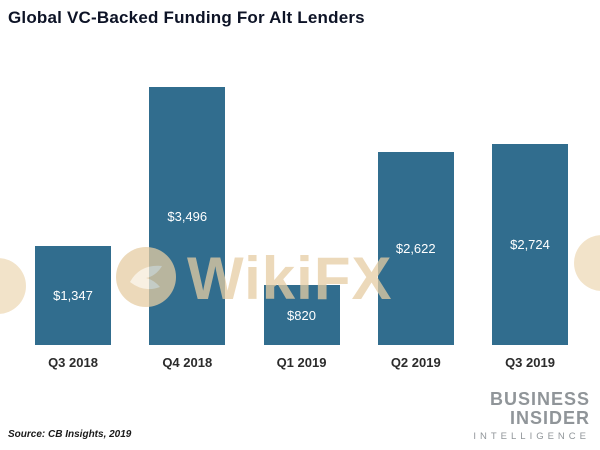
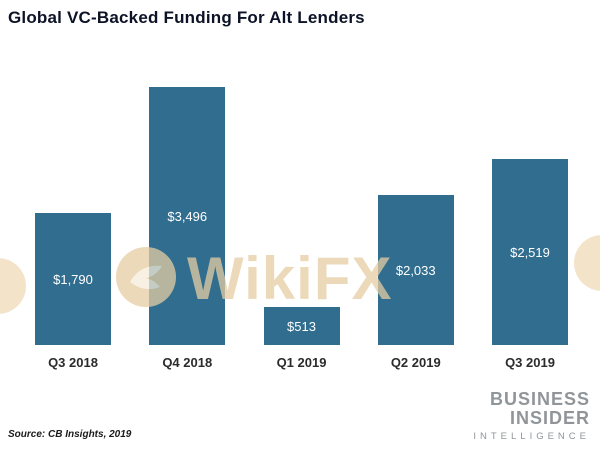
Q3 2018: $1,347 -> $1,790
Q1 2019: $820 -> $513
Q2 2019: $2,622 -> $2,033
Q3 2019: $2,724 -> $2,519
